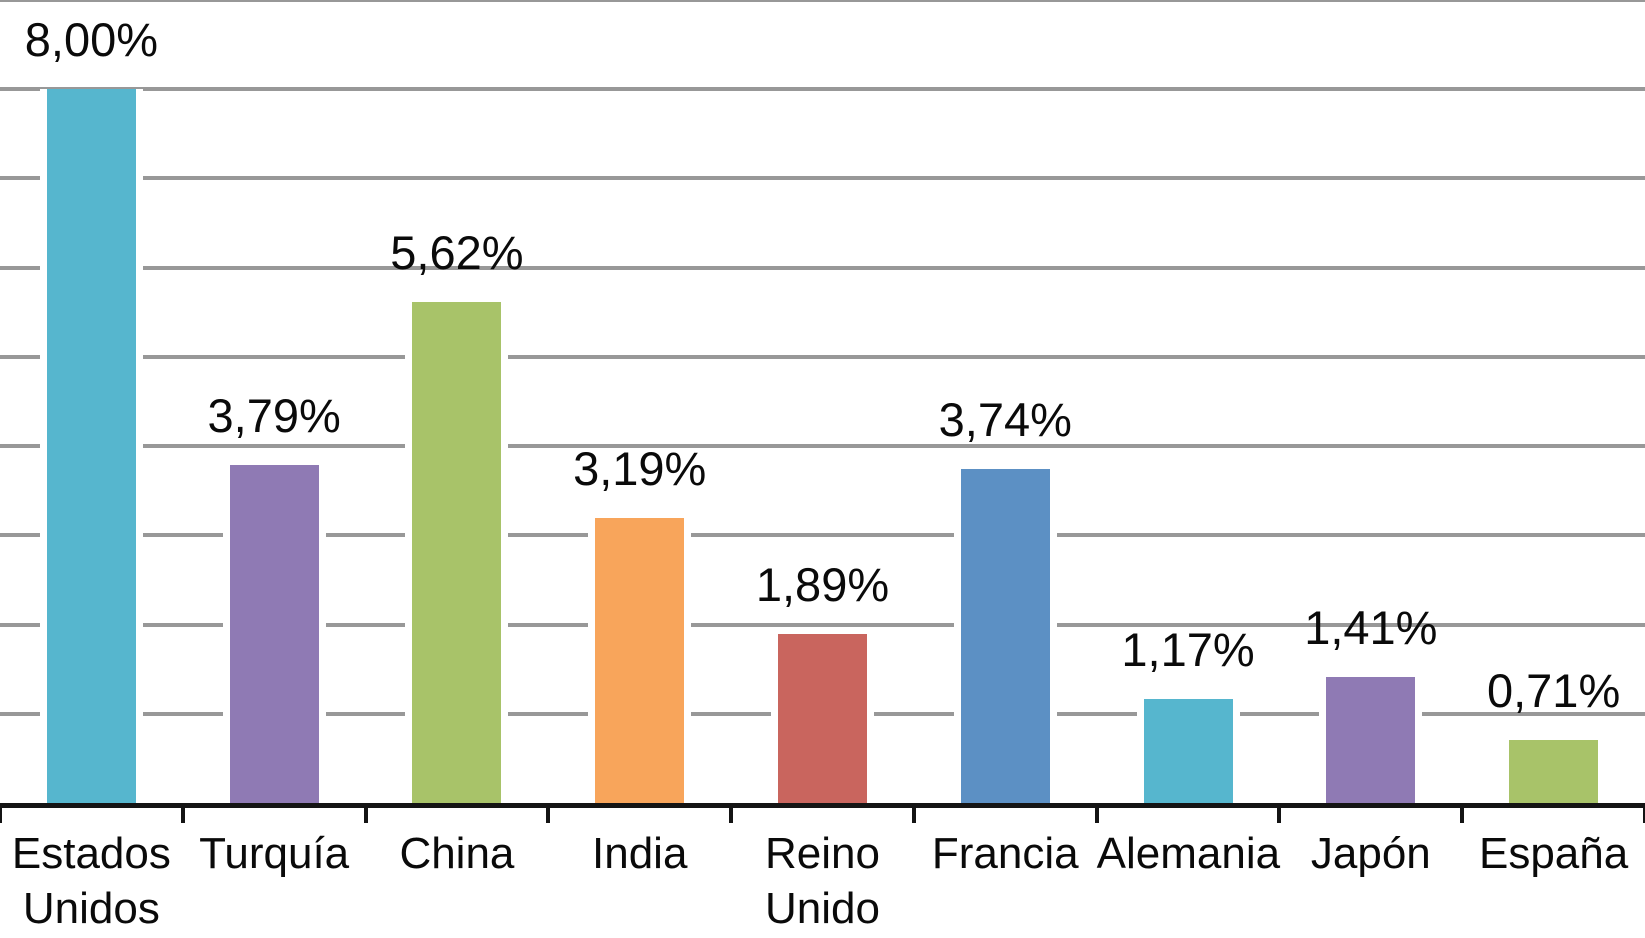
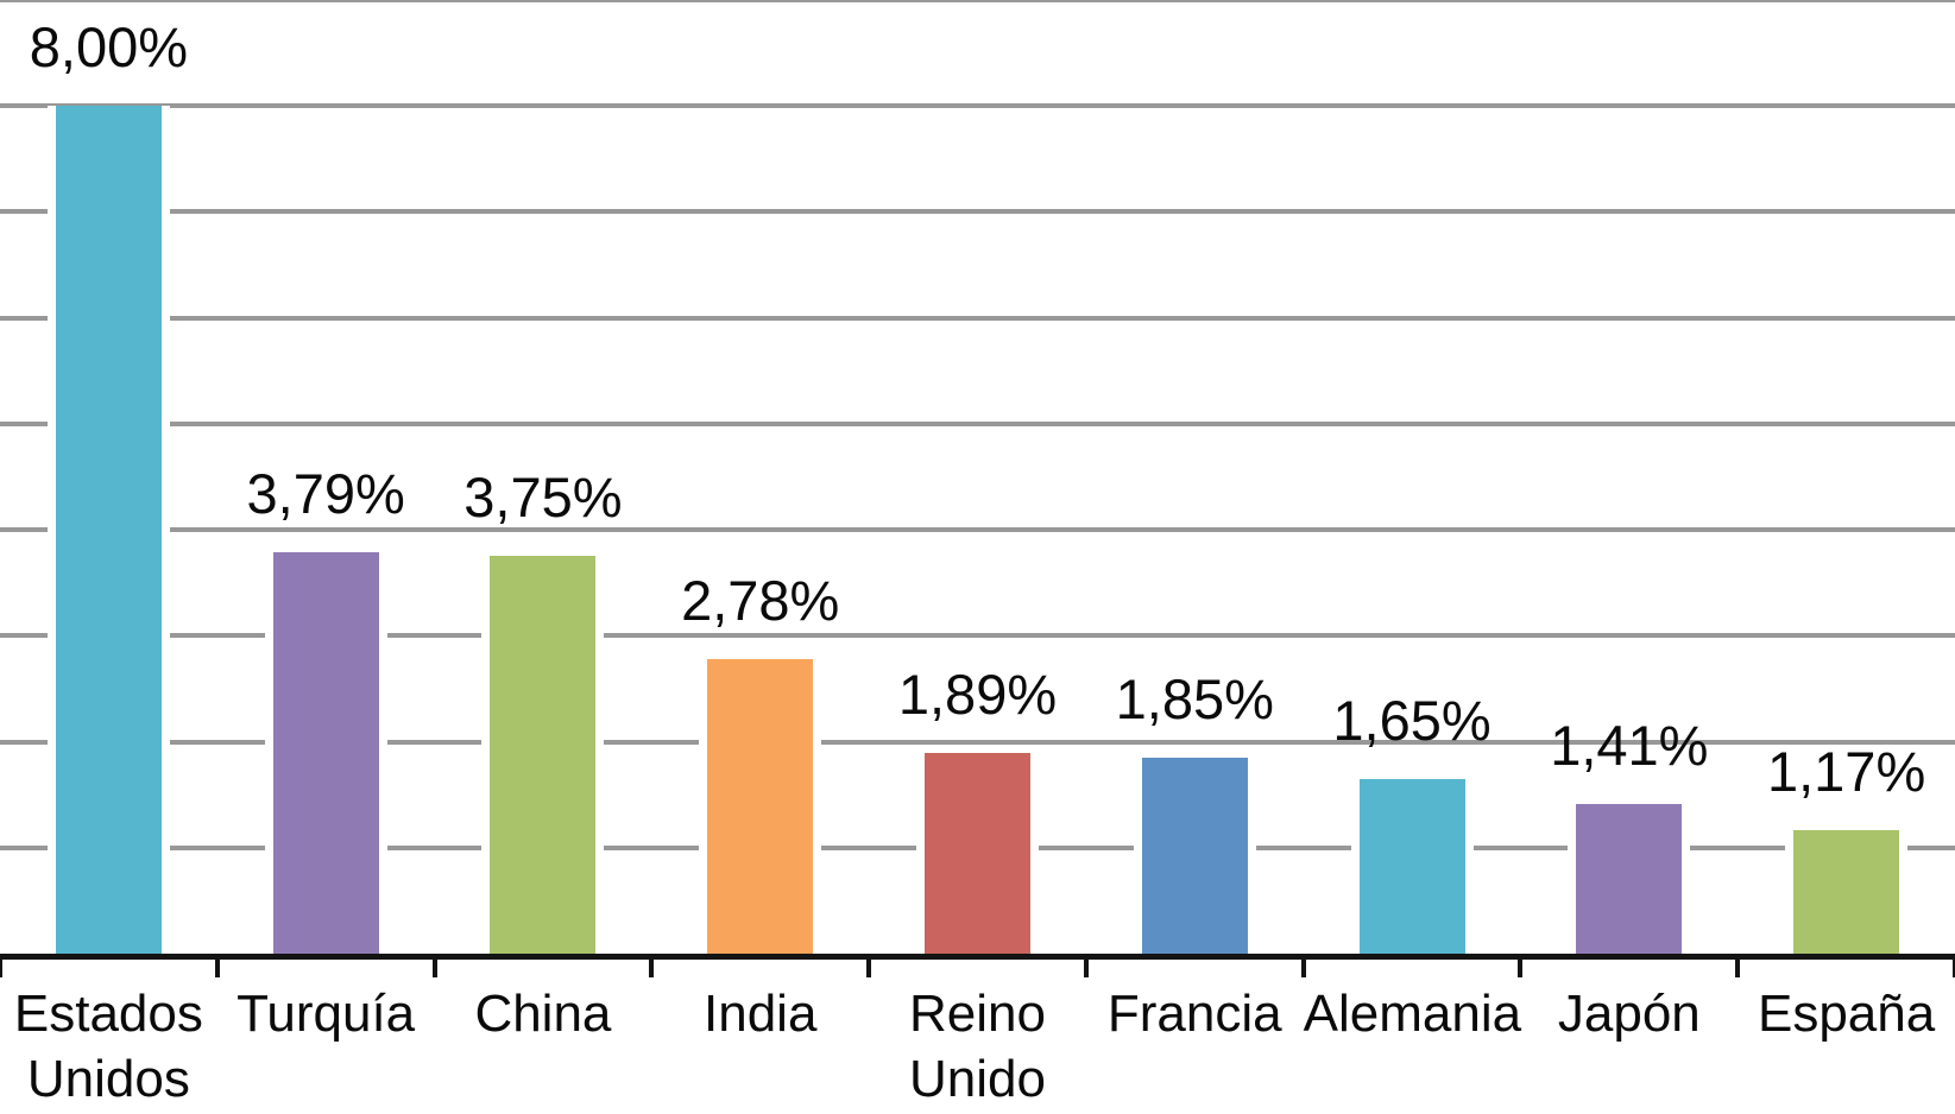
China: 5,62% -> 3,75%
India: 3,19% -> 2,78%
Francia: 3,74% -> 1,85%
Alemania: 1,17% -> 1,65%
España: 0,71% -> 1,17%
